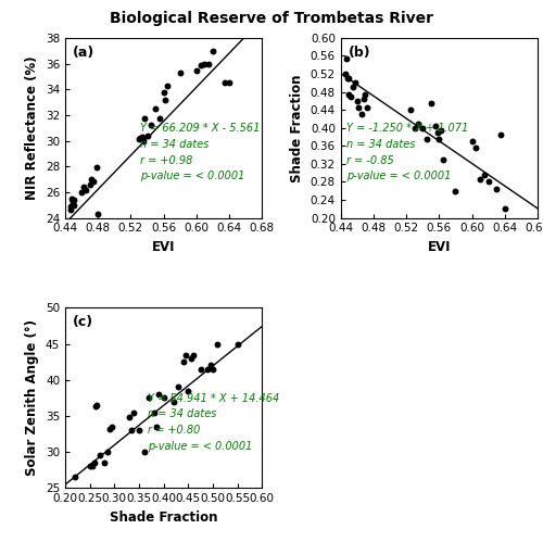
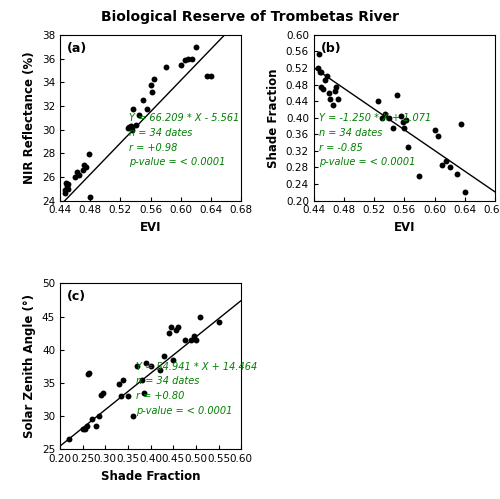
0.55: 45.0 -> 44.2
